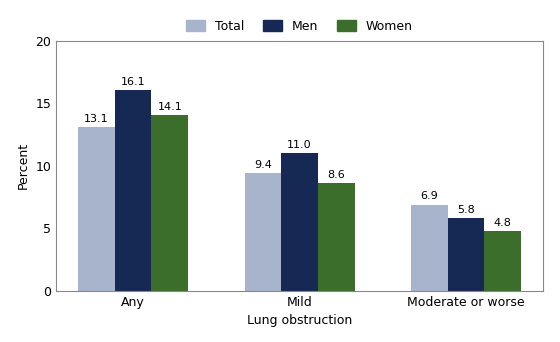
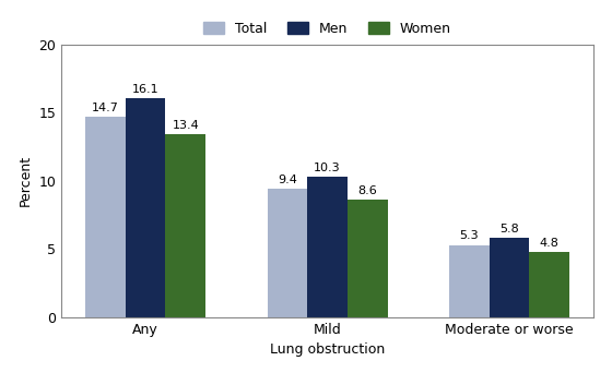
Total/Any: 13.1 -> 14.7
Women/Any: 14.1 -> 13.4
Men/Mild: 11.0 -> 10.3
Total/Moderate or worse: 6.9 -> 5.3
